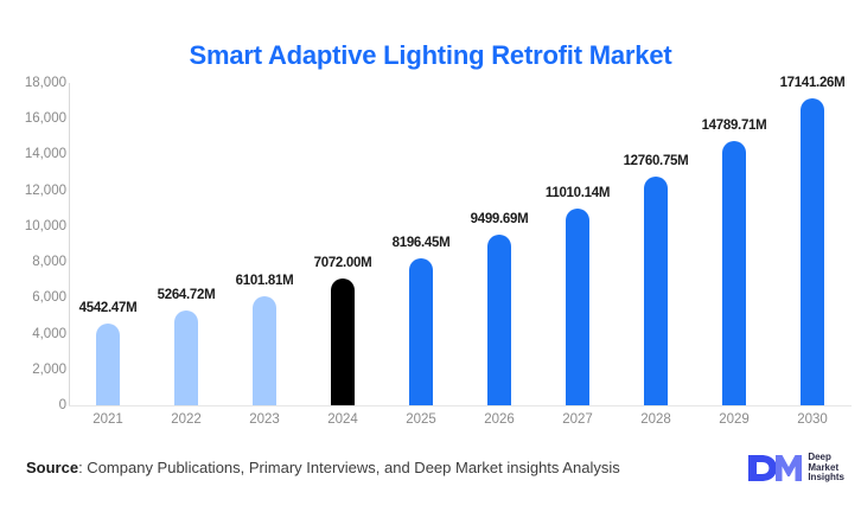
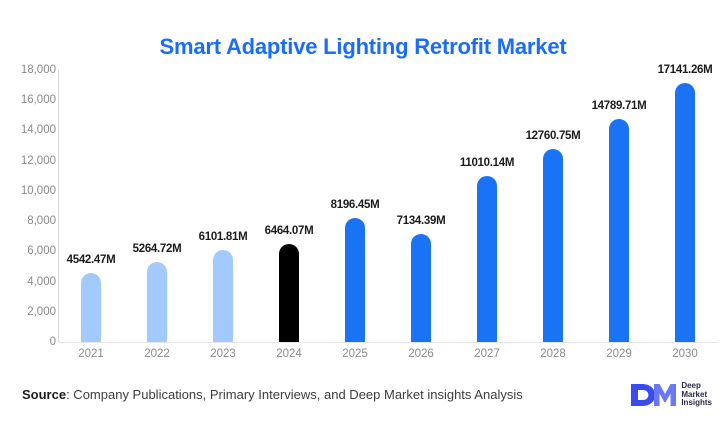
2024: 7072.00M -> 6464.07M
2026: 9499.69M -> 7134.39M
